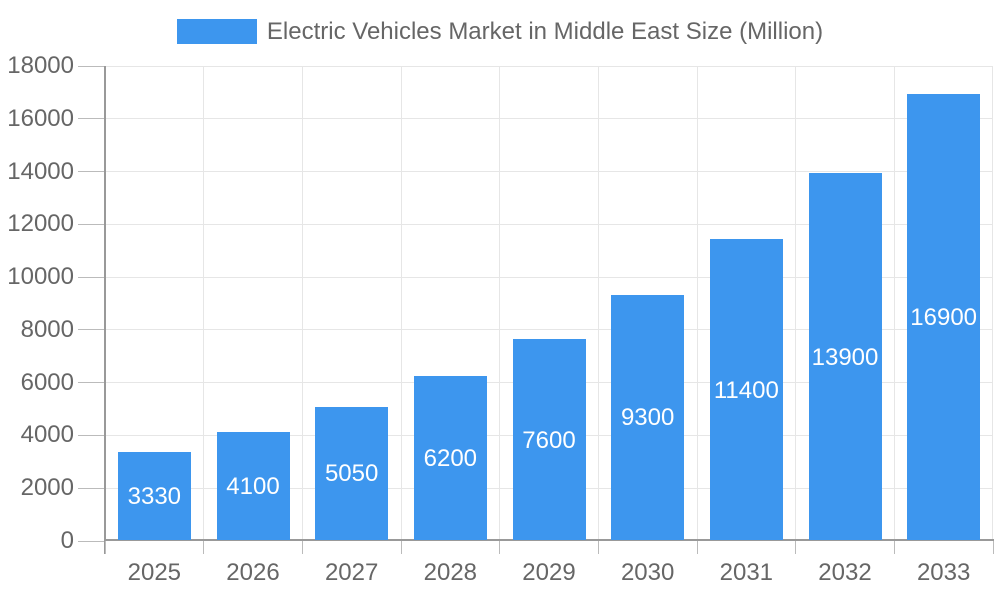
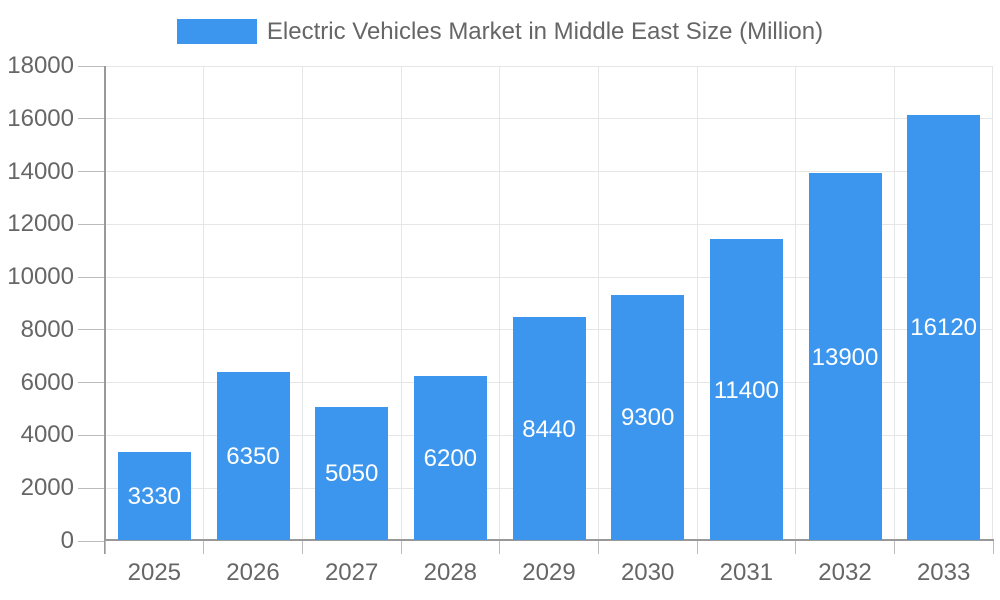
2026: 4100 -> 6350
2029: 7600 -> 8440
2033: 16900 -> 16120
